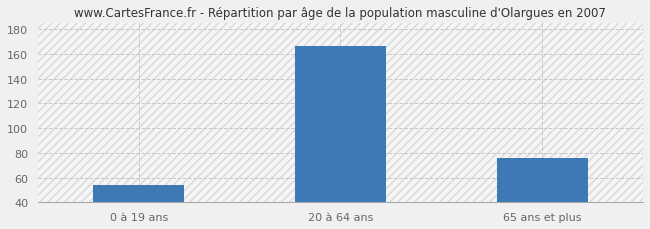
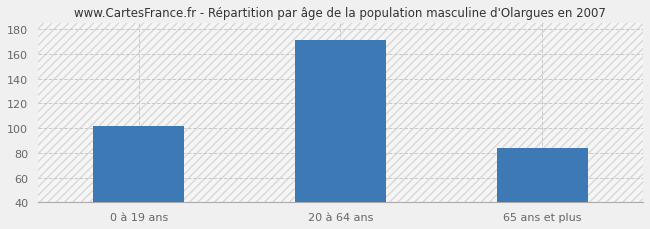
0 à 19 ans: 54 -> 102
20 à 64 ans: 166 -> 171
65 ans et plus: 76 -> 84
